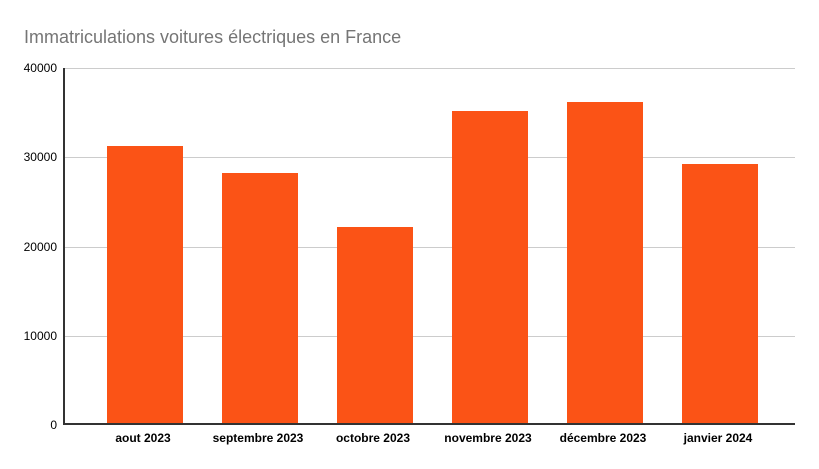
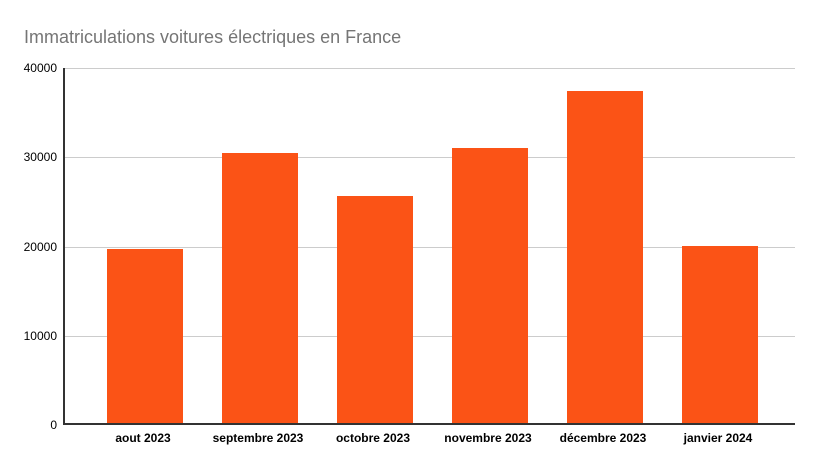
aout 2023: 31000 -> 20000
septembre 2023: 28000 -> 30000
octobre 2023: 22000 -> 25000
novembre 2023: 35000 -> 31000
décembre 2023: 36000 -> 37000
janvier 2024: 29000 -> 20000
